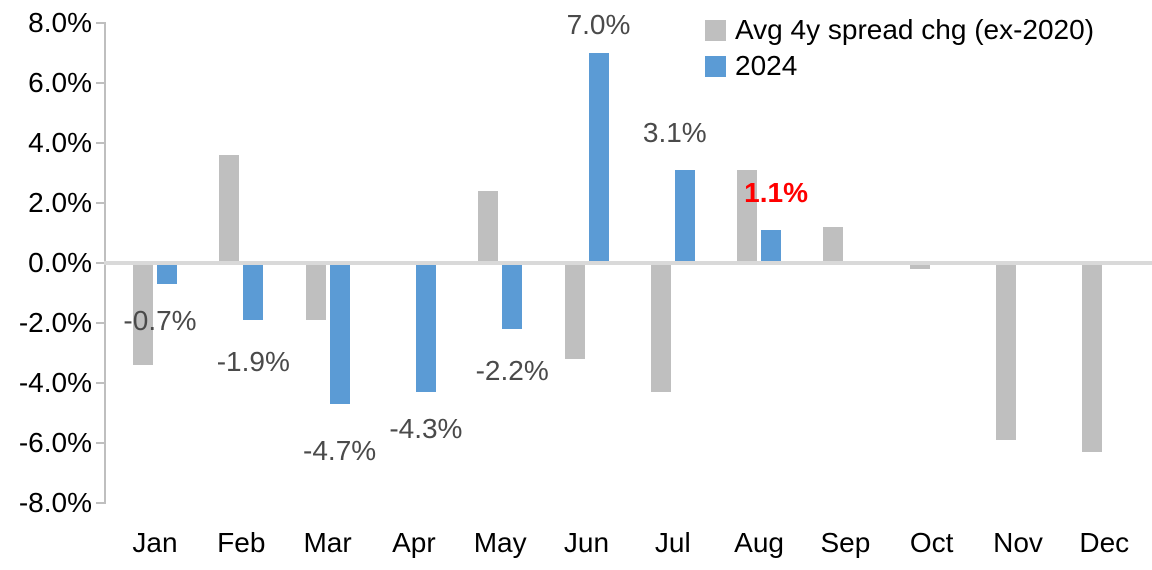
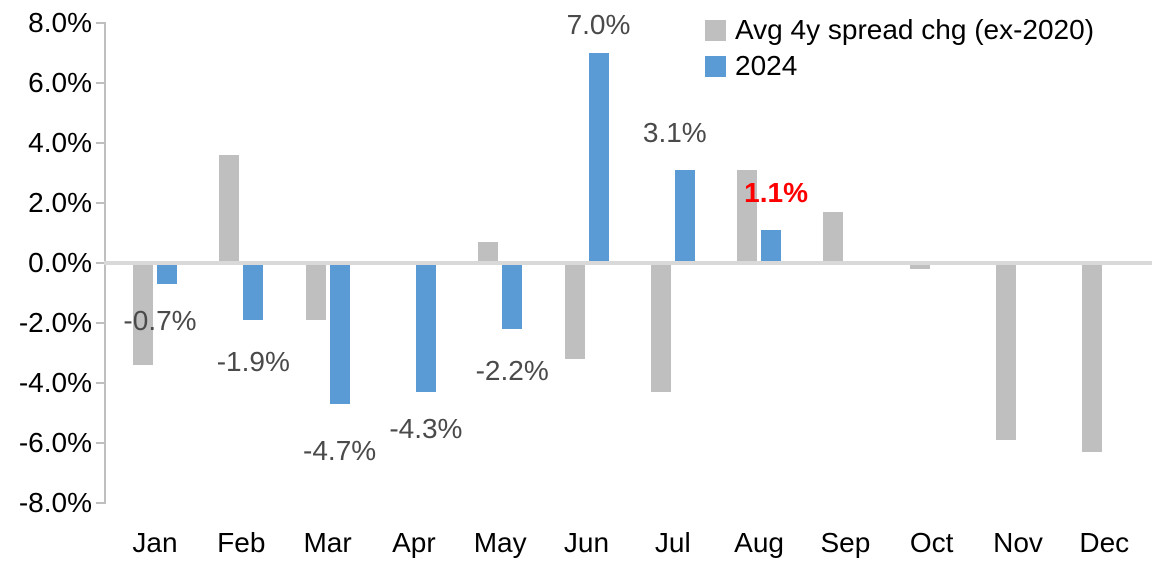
Avg 4y spread chg (ex-2020)/May: 2.4% -> 0.7%
Avg 4y spread chg (ex-2020)/Sep: 1.2% -> 1.7%
